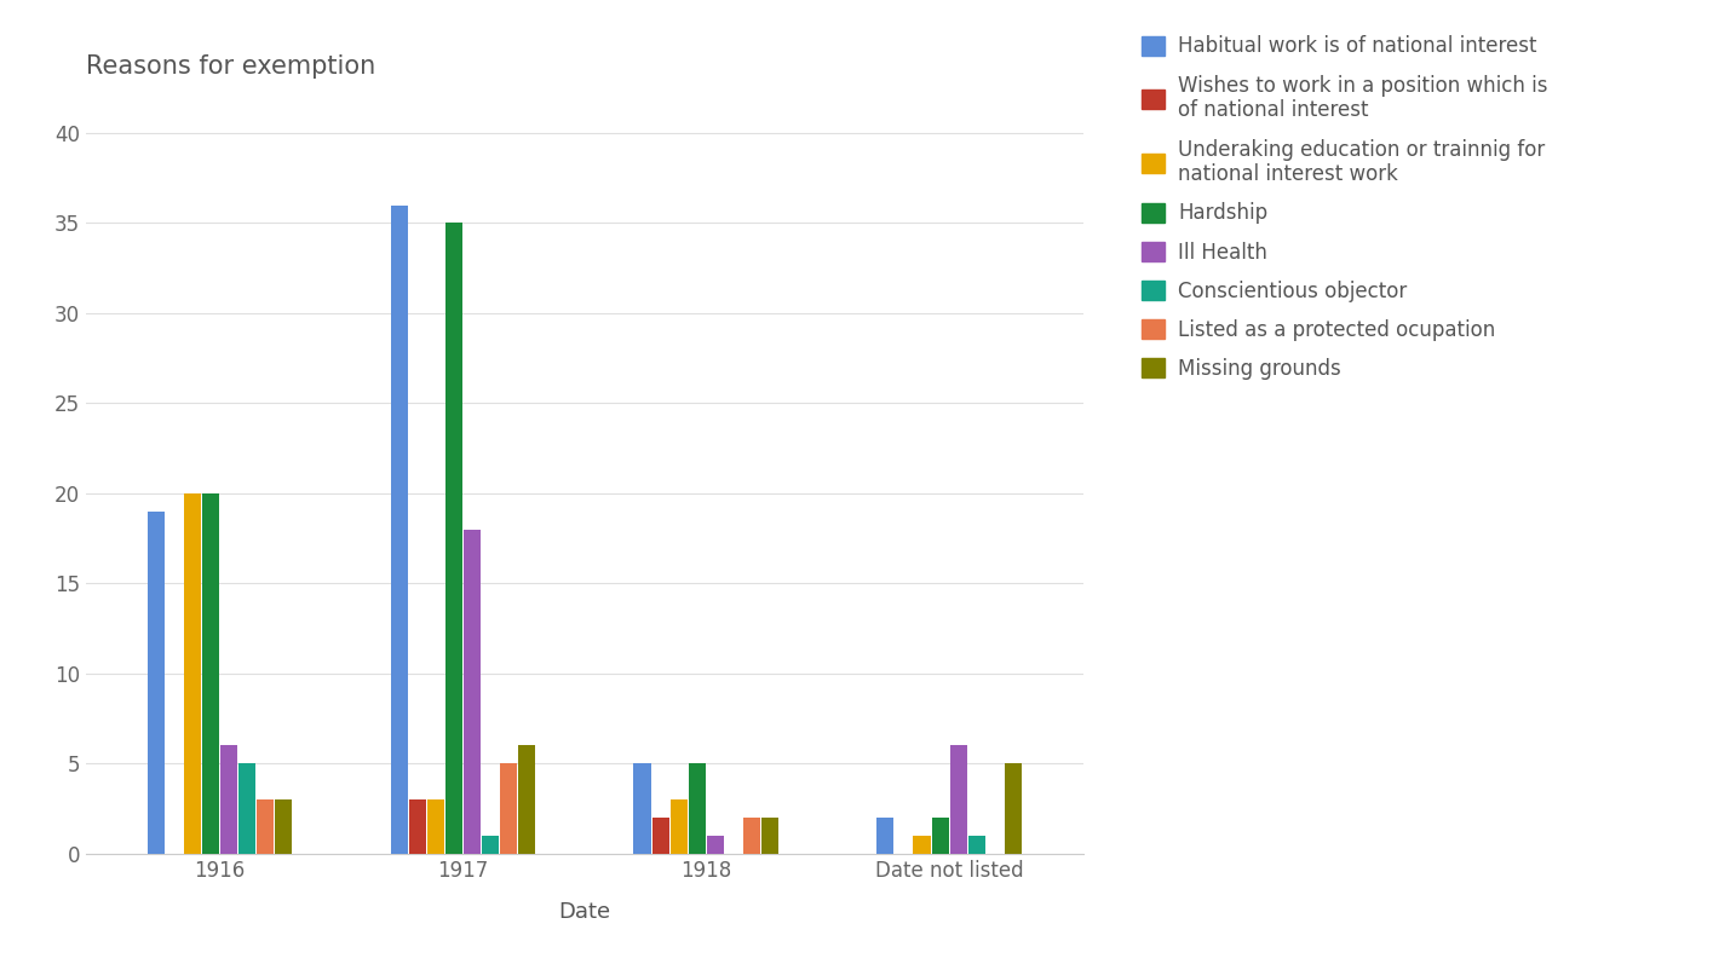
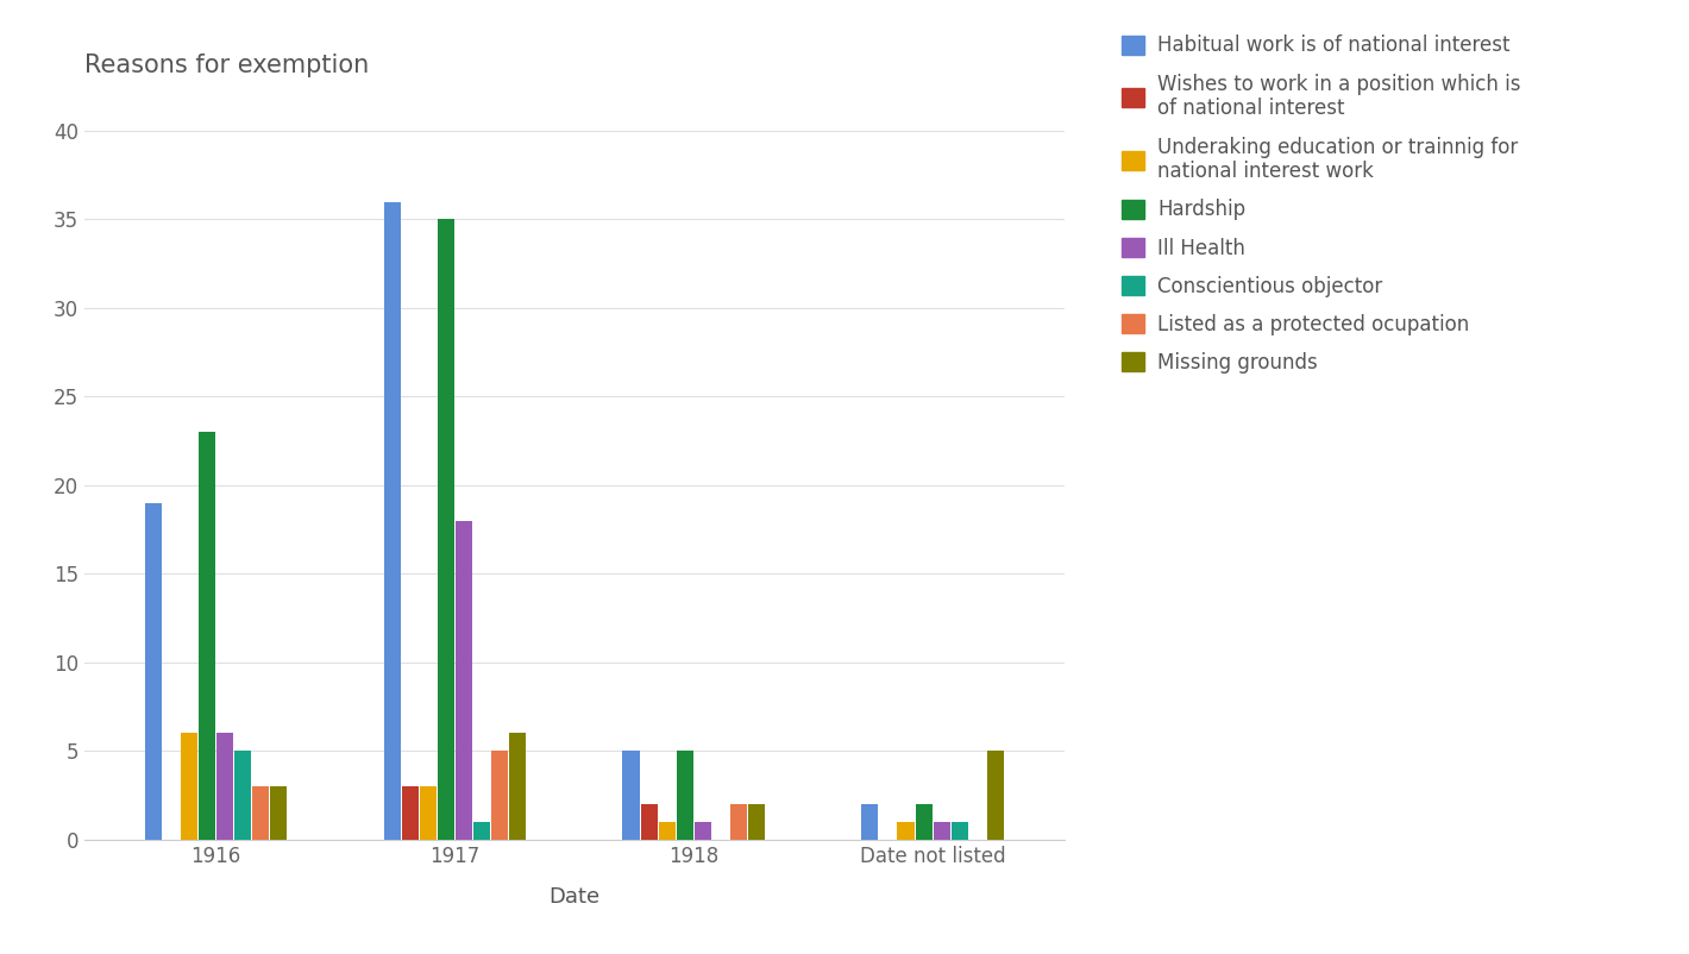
Underaking education or trainnig for national interest work/1916: 20 -> 6
Hardship/1916: 20 -> 23
Underaking education or trainnig for national interest work/1918: 3 -> 1
Ill Health/Date not listed: 6 -> 1
